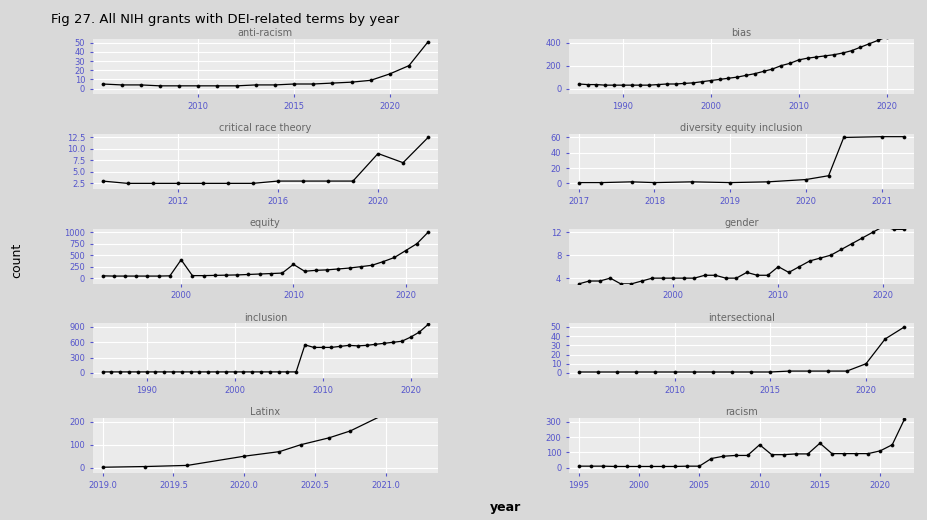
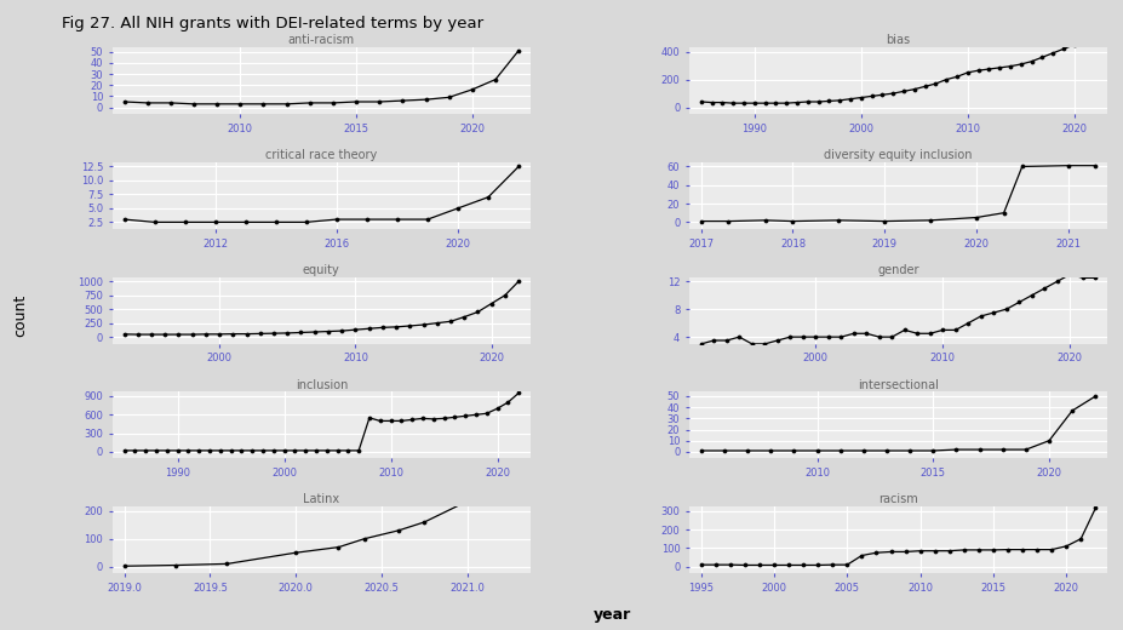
critical race theory/2020: 9.0 -> 5.0
equity/2000: 400 -> 50
equity/2010: 300 -> 130
gender/2010: 6.0 -> 5.0
racism/2010: 150 -> 80
racism/2015: 160 -> 90
